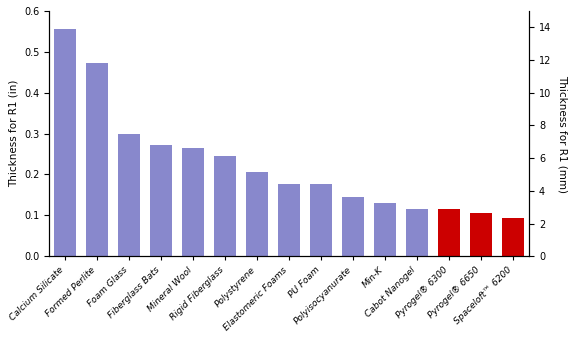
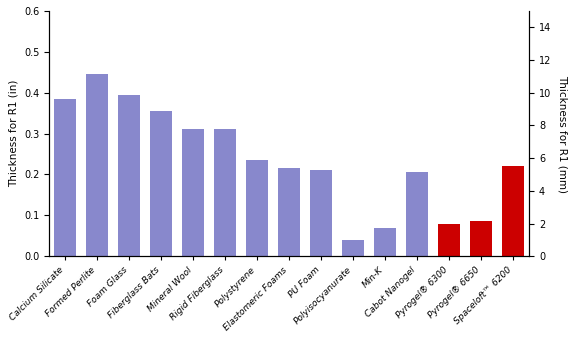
Calcium Silicate: 0.557 -> 0.385
Formed Perlite: 0.472 -> 0.445
Foam Glass: 0.300 -> 0.395
Fiberglass Bats: 0.271 -> 0.355
Mineral Wool: 0.264 -> 0.310
Rigid Fiberglass: 0.246 -> 0.310
Polystyrene: 0.205 -> 0.235
Elastomeric Foams: 0.176 -> 0.215
PU Foam: 0.176 -> 0.210
Polyisocyanurate: 0.145 -> 0.040
Min-K: 0.130 -> 0.070
Cabot Nanogel: 0.115 -> 0.205
Pyrogel® 6300: 0.115 -> 0.080
Pyrogel® 6650: 0.105 -> 0.085
Spaceloft™ 6200: 0.093 -> 0.220
